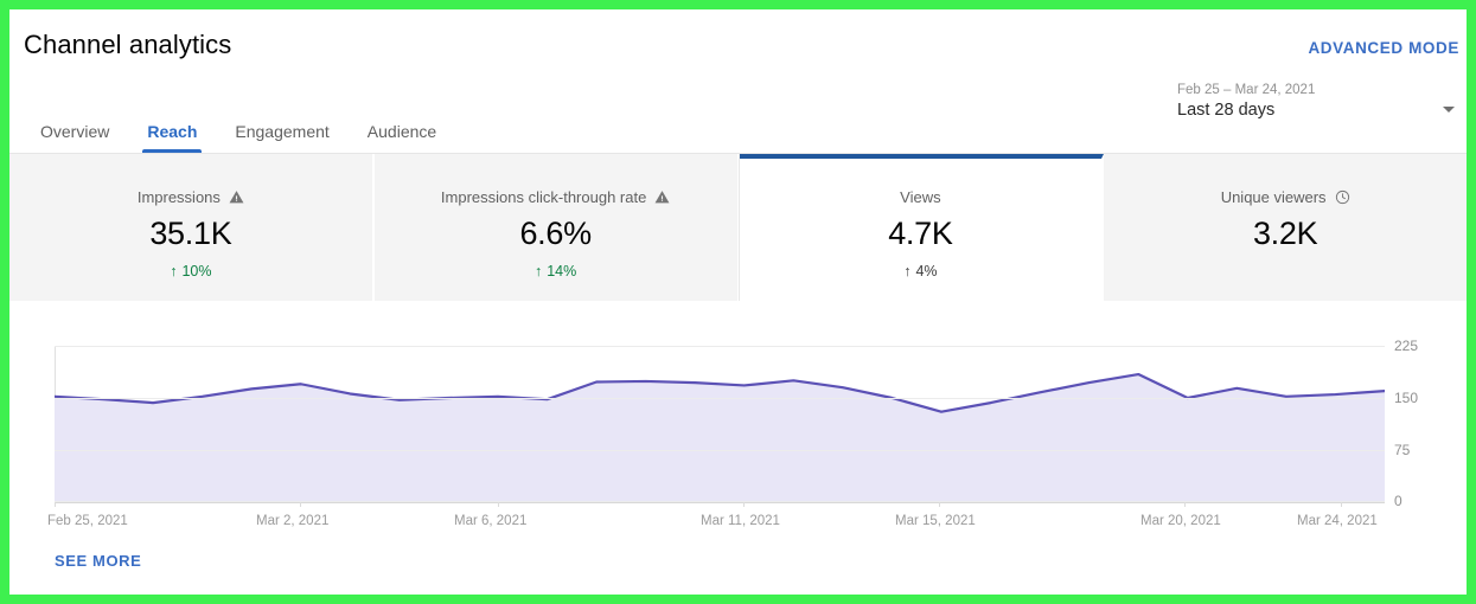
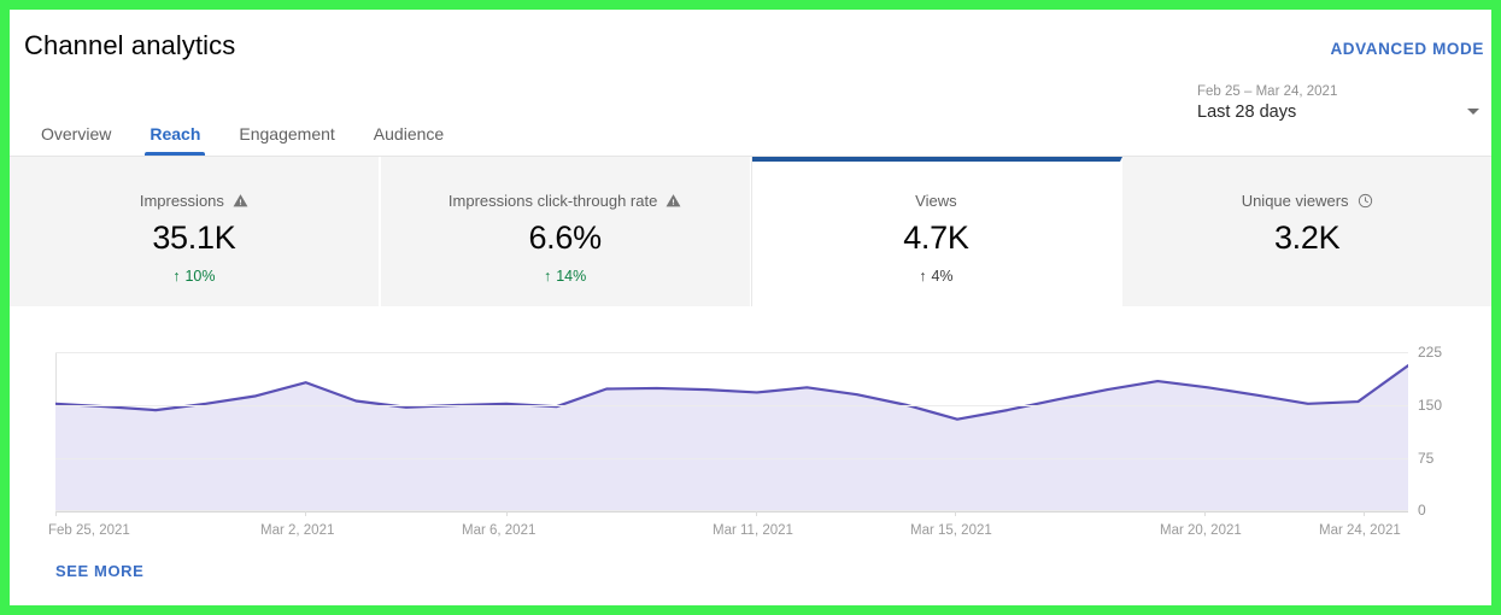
Mar 2, 2021: 170 -> 180
Mar 20, 2021: 150 -> 180
Mar 24, 2021: 160 -> 210
